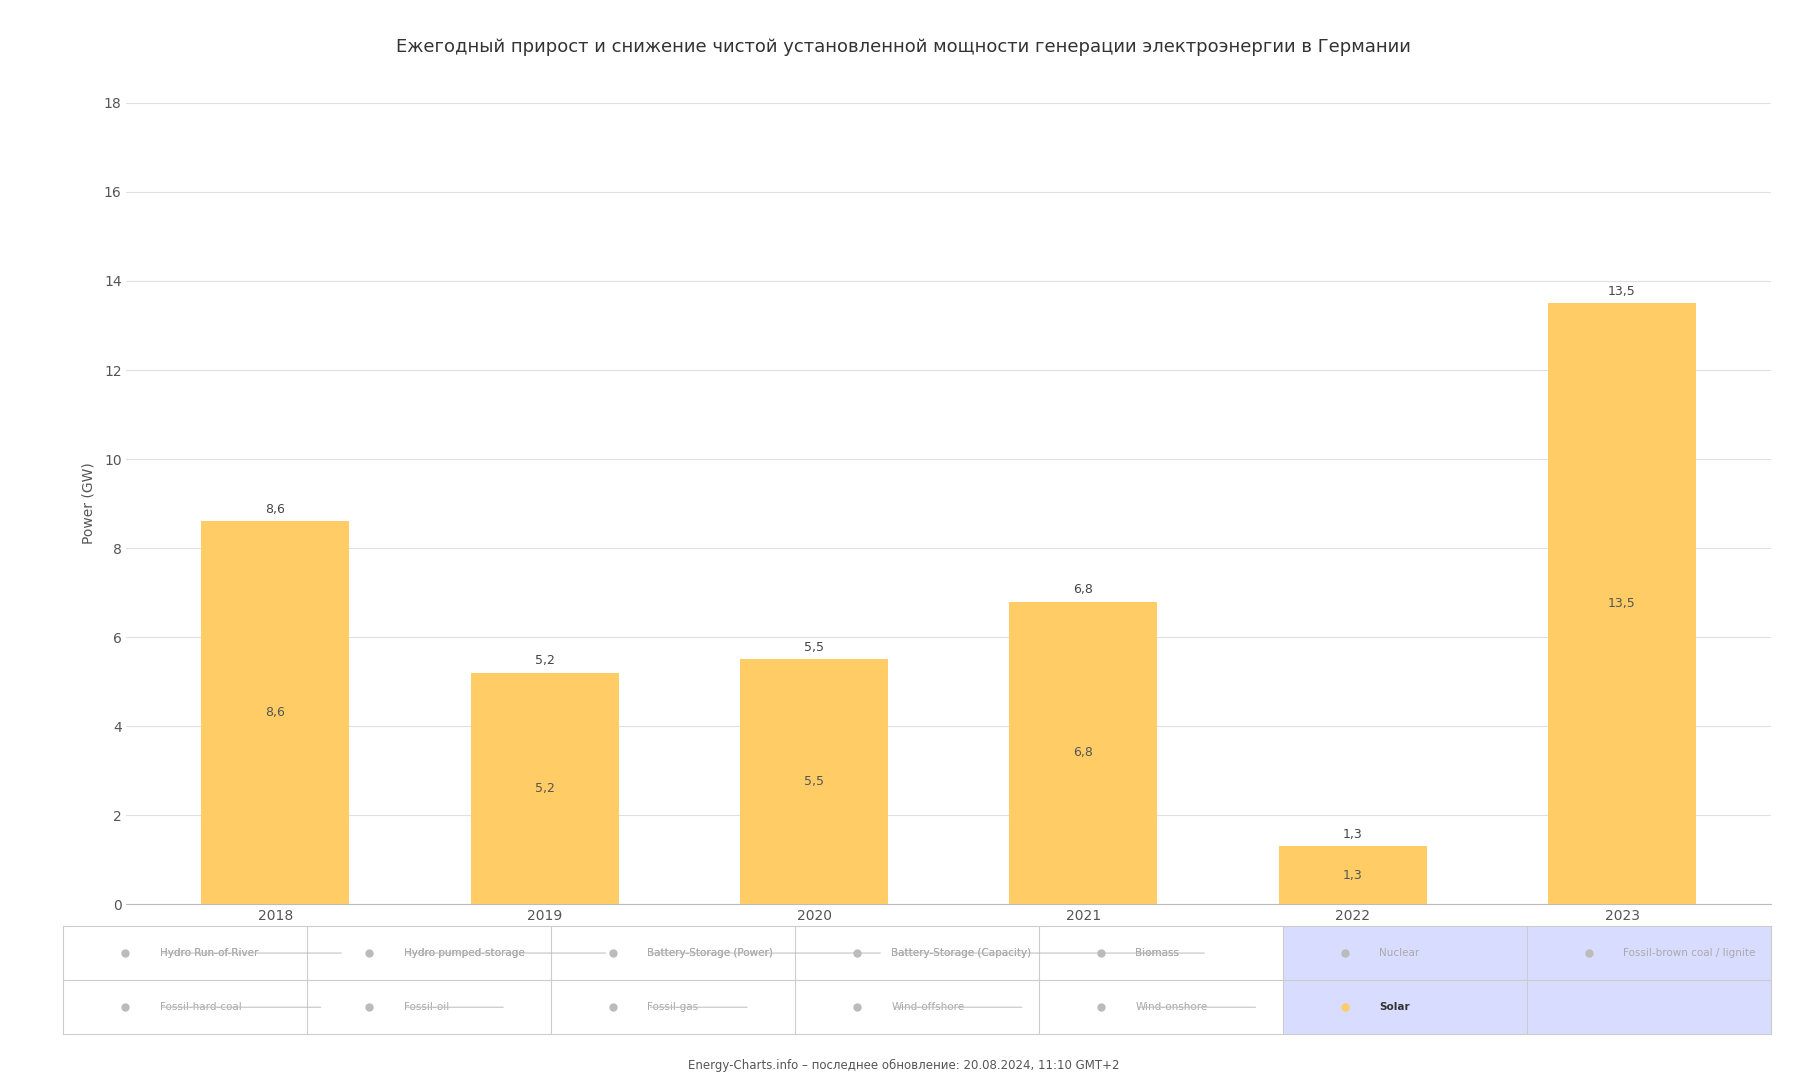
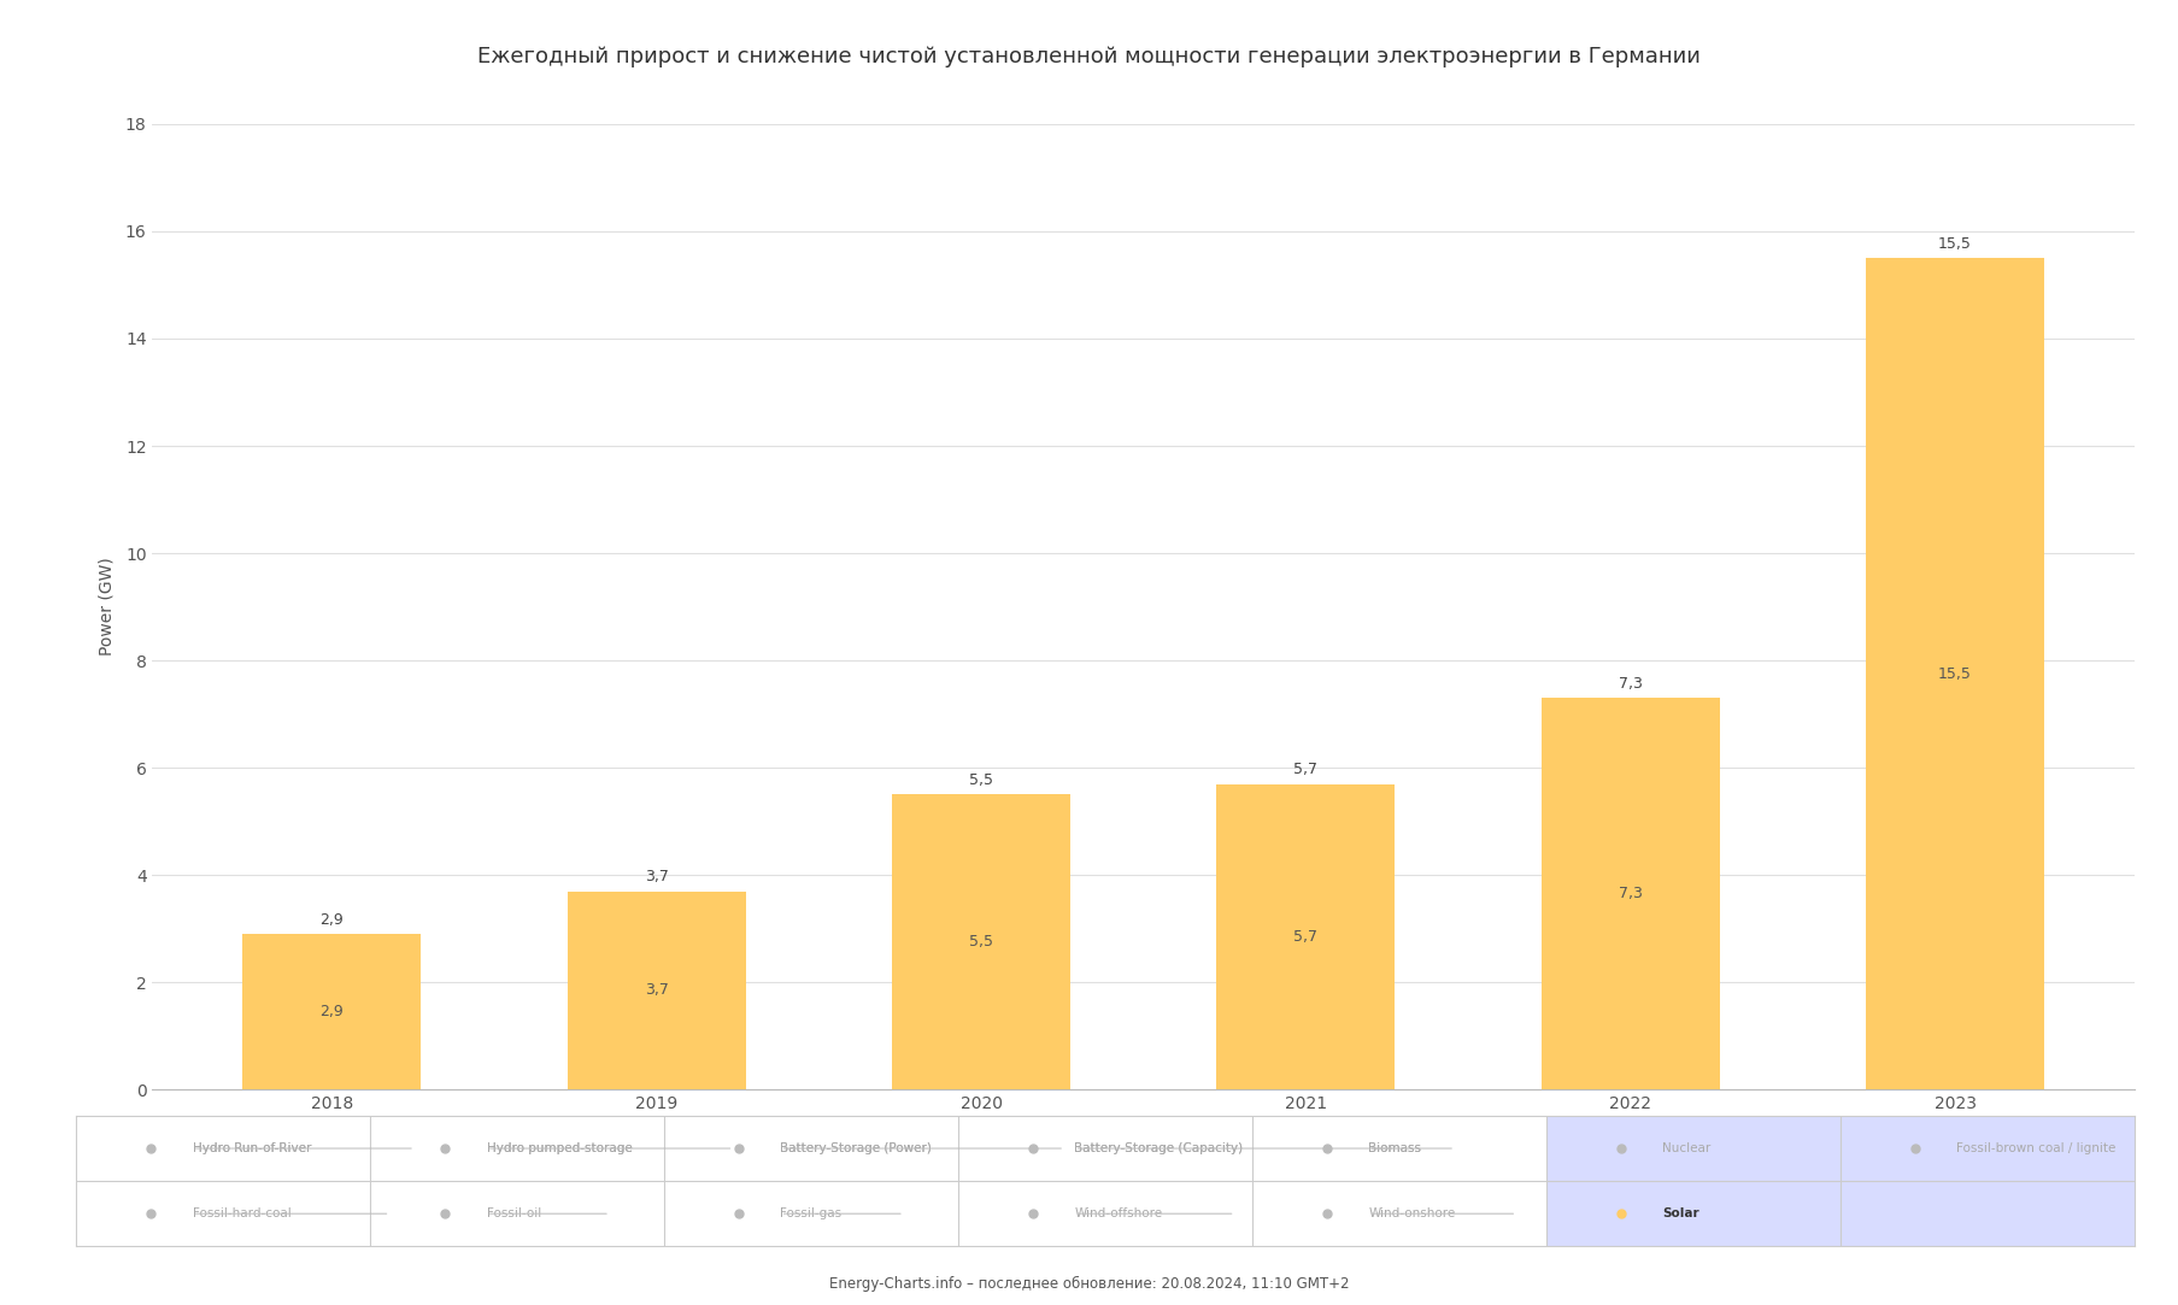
2018: 8,6 -> 2,9
2019: 5,2 -> 3,7
2021: 6,8 -> 5,7
2022: 1,3 -> 7,3
2023: 13,5 -> 15,5
